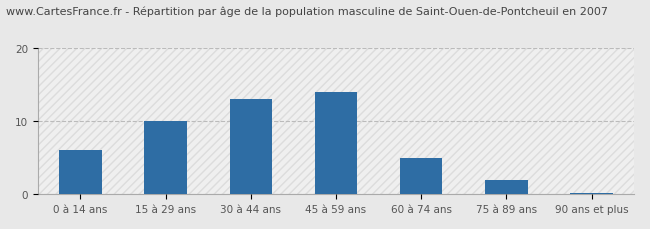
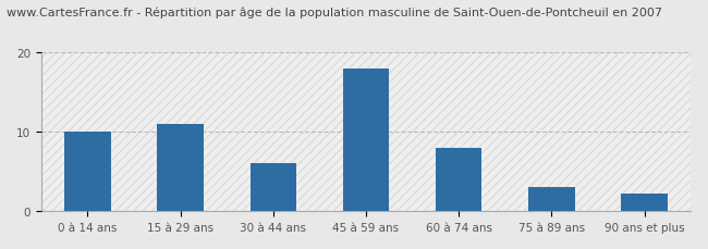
0 à 14 ans: 6.0 -> 10.0
15 à 29 ans: 10.0 -> 11.0
30 à 44 ans: 13.0 -> 6.0
45 à 59 ans: 14.0 -> 18.0
60 à 74 ans: 5.0 -> 8.0
75 à 89 ans: 2.0 -> 3.0
90 ans et plus: 0.2 -> 2.2
